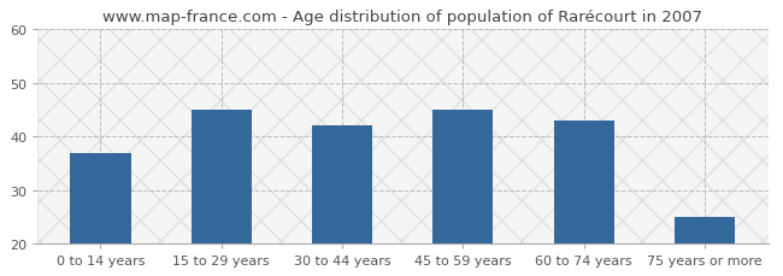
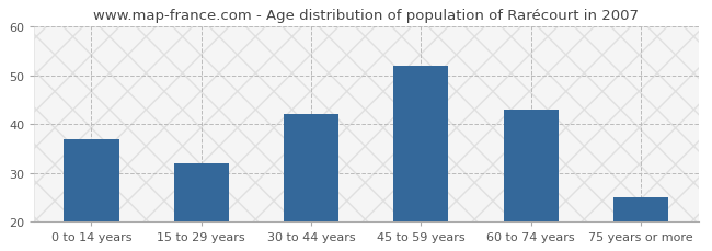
15 to 29 years: 45 -> 32
45 to 59 years: 45 -> 52
